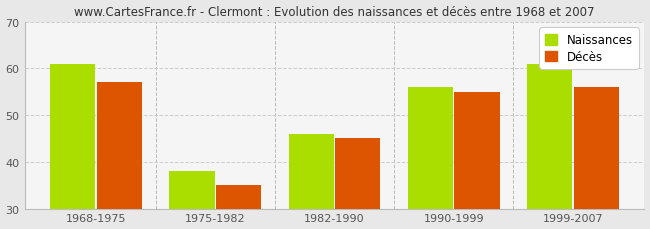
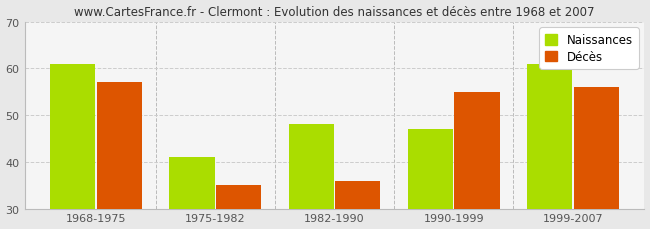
Naissances/1975-1982: 38 -> 41
Naissances/1982-1990: 46 -> 48
Décès/1982-1990: 45 -> 36
Naissances/1990-1999: 56 -> 47
